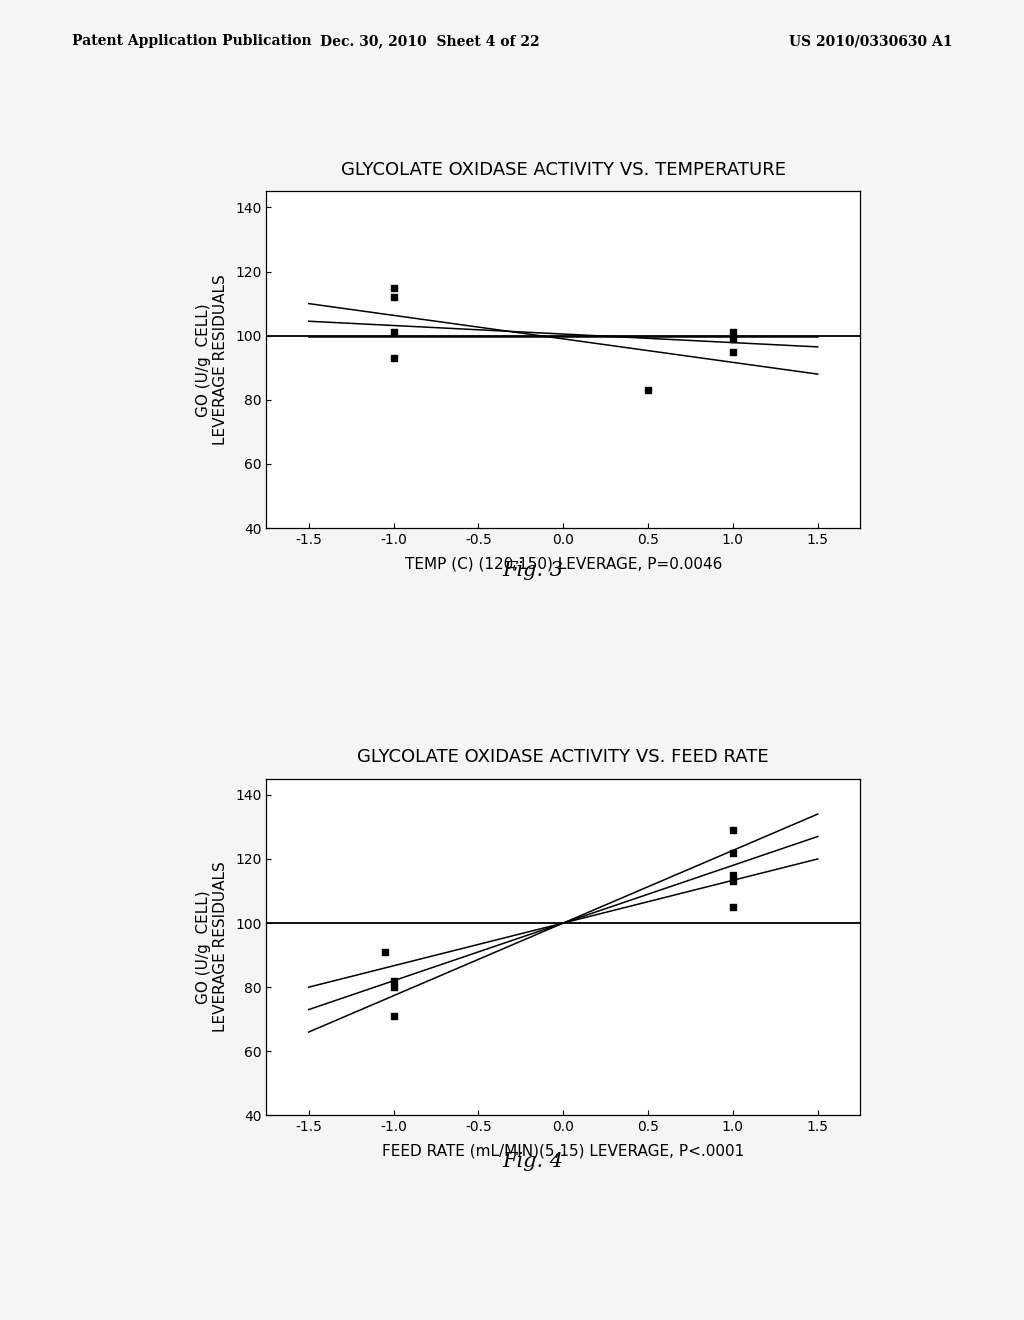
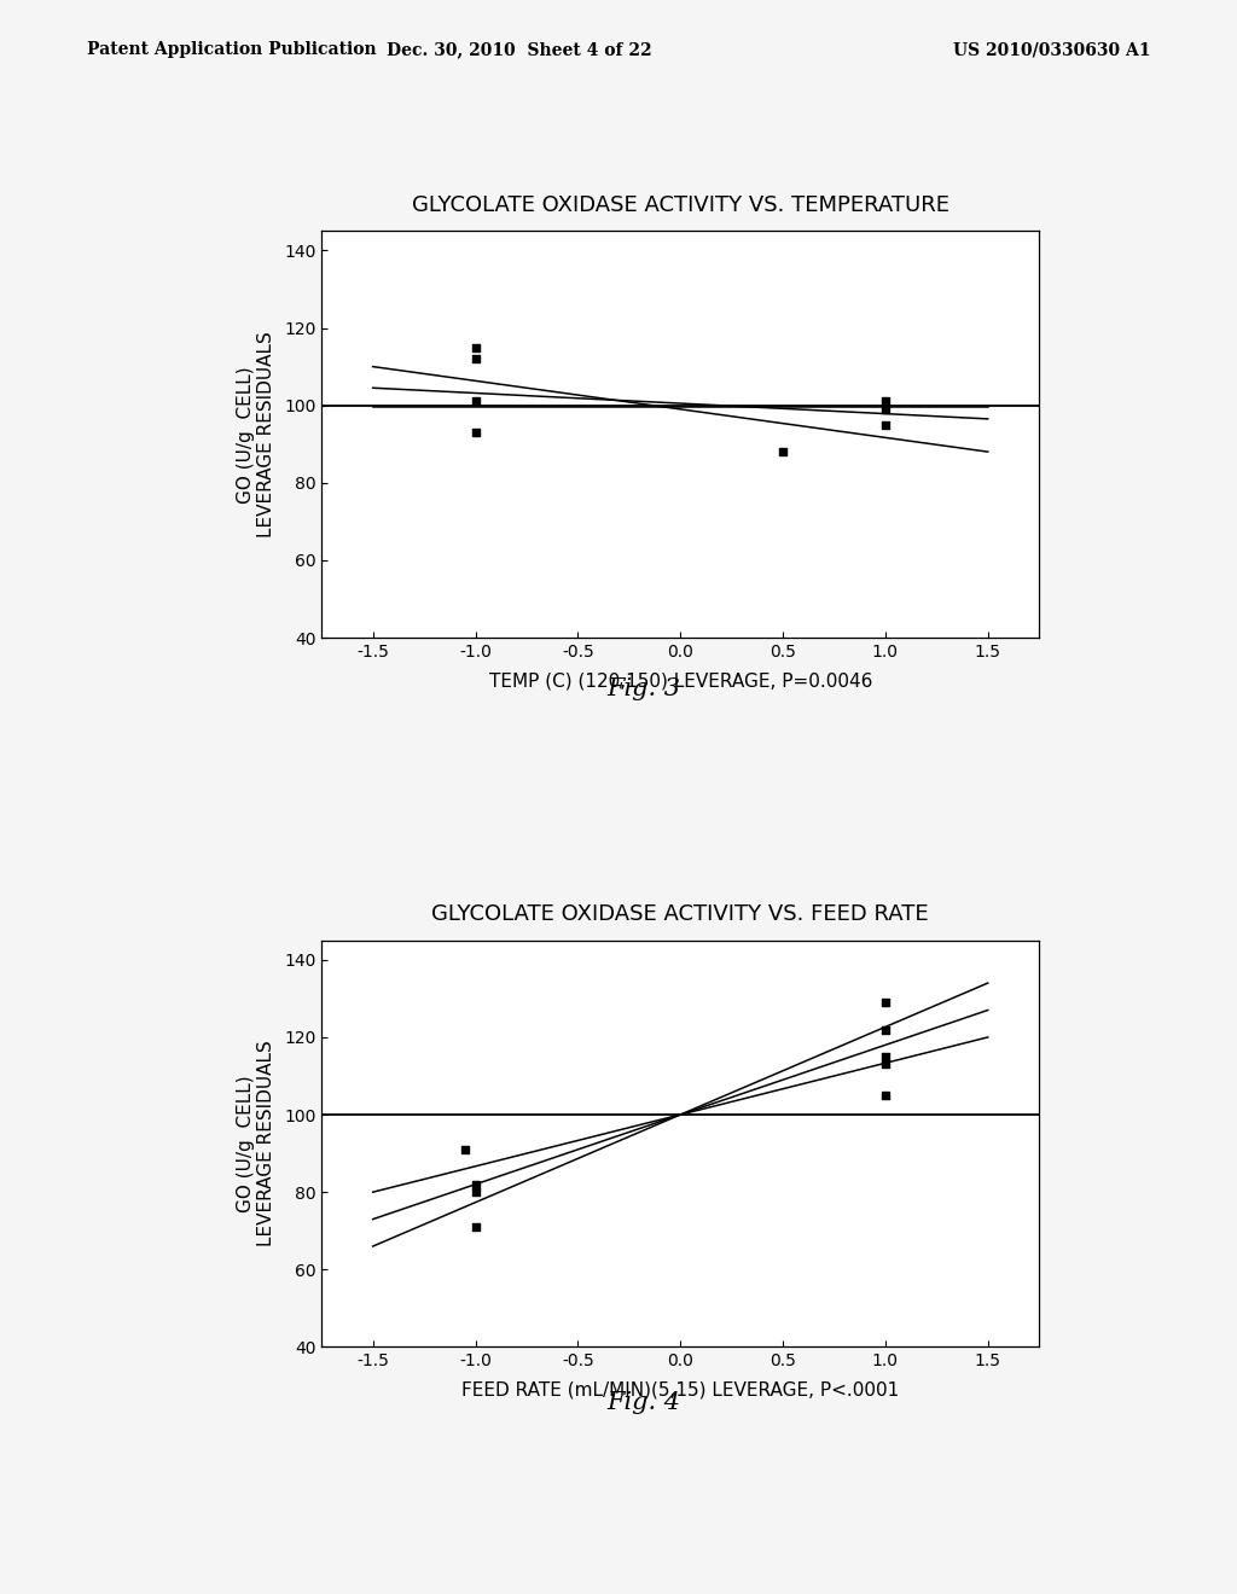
GLYCOLATE OXIDASE ACTIVITY VS. TEMPERATURE/0.5: 83 -> 88
